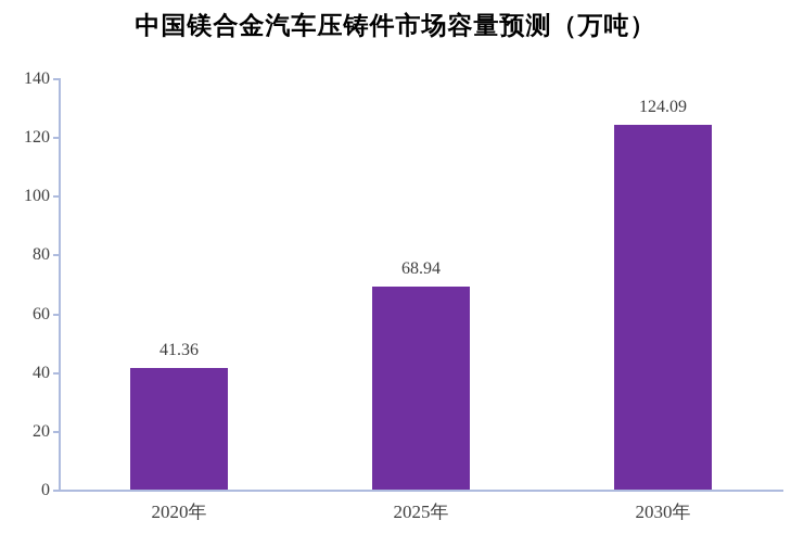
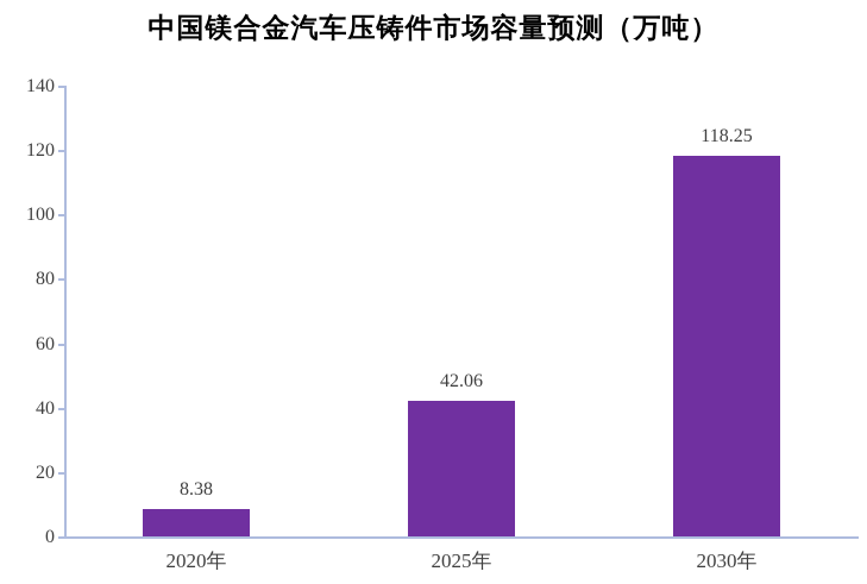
2020年: 41.36 -> 8.38
2025年: 68.94 -> 42.06
2030年: 124.09 -> 118.25
